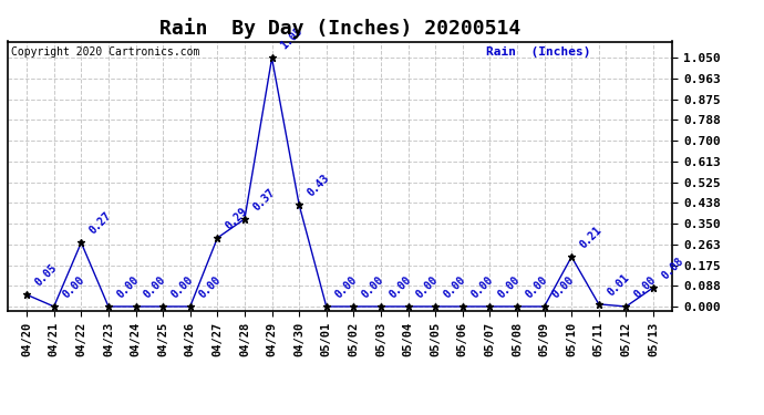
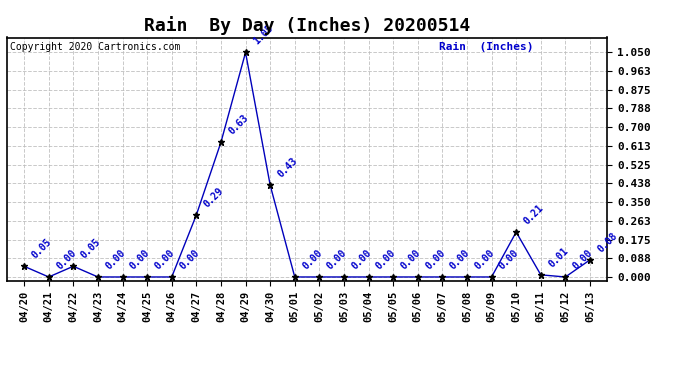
04/22: 0.27 -> 0.05
04/28: 0.37 -> 0.63
